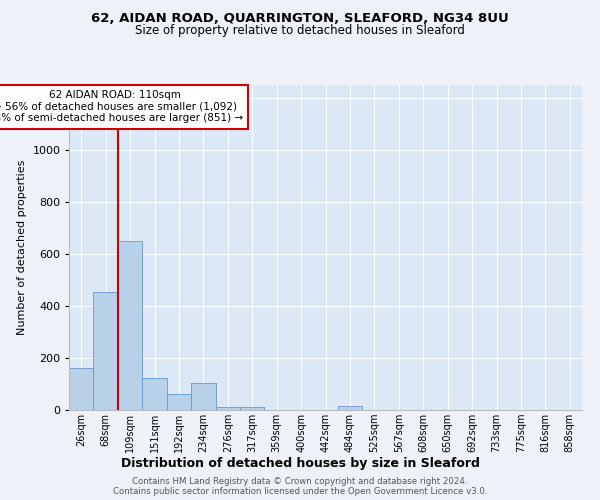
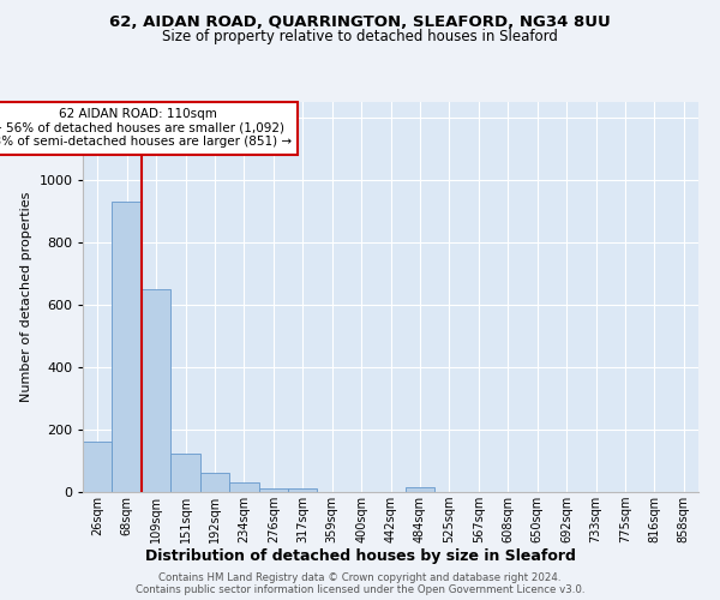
68sqm: 455 -> 930
234sqm: 105 -> 30
